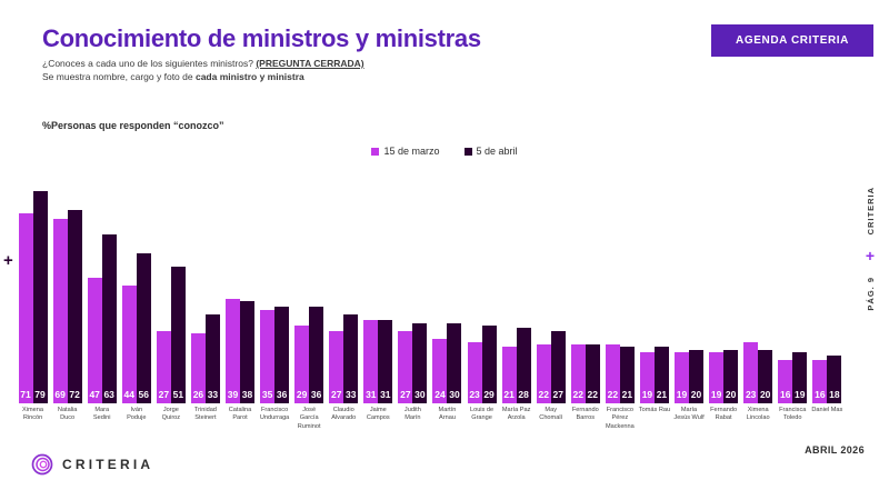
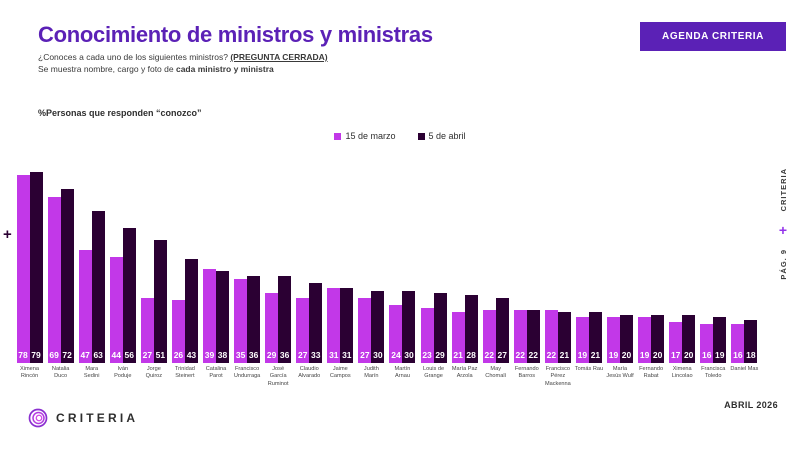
15 de marzo/Ximena Rincón: 71 -> 78
5 de abril/Trinidad Steinert: 33 -> 43
15 de marzo/Ximena Lincolao: 23 -> 17
